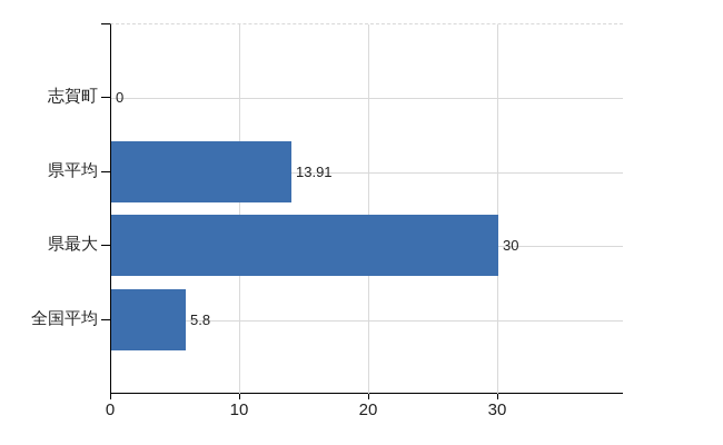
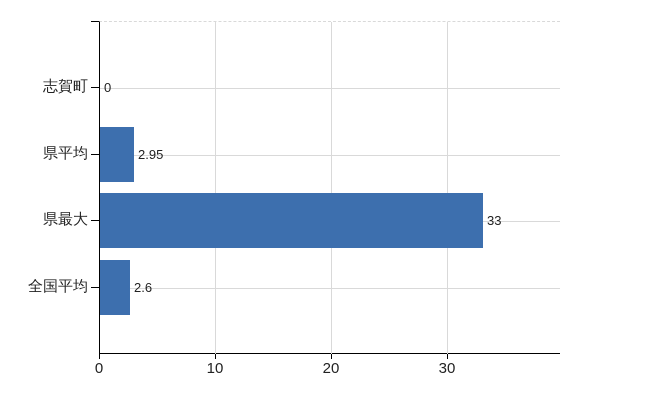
県平均: 13.91 -> 2.95
県最大: 30 -> 33
全国平均: 5.8 -> 2.6
